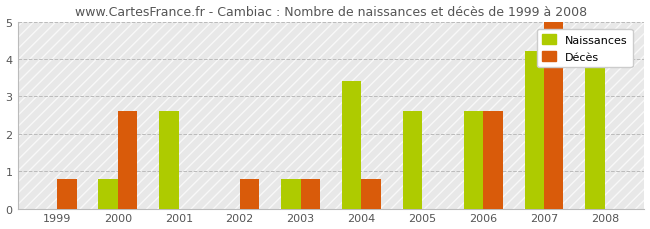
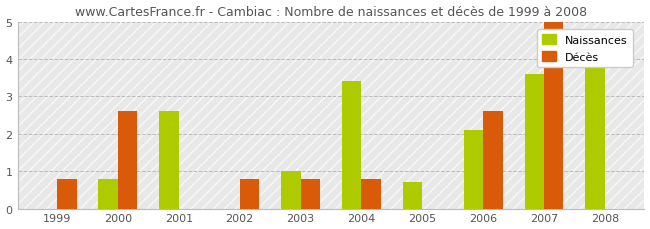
Naissances/2003: 0.8 -> 1.0
Naissances/2005: 2.6 -> 0.7
Naissances/2006: 2.6 -> 2.1
Naissances/2007: 4.2 -> 3.6
